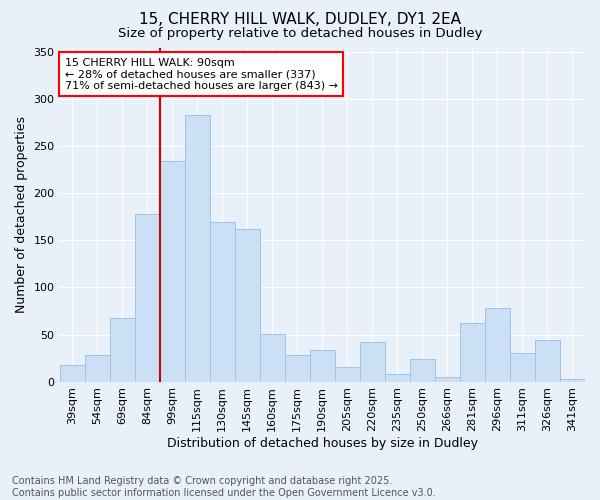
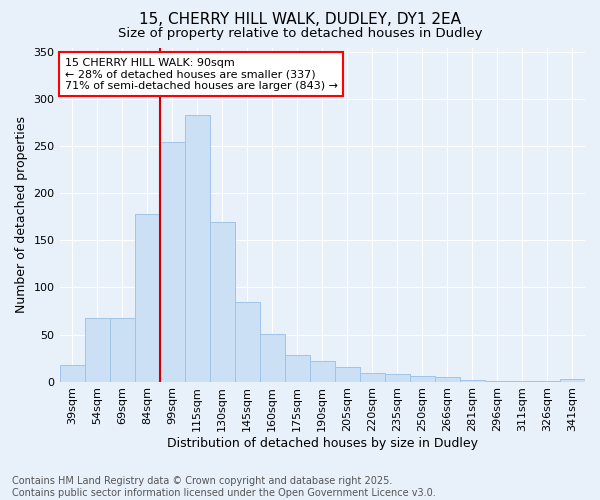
54sqm: 28 -> 68
99sqm: 234 -> 255
145sqm: 162 -> 85
190sqm: 34 -> 22
220sqm: 42 -> 9
250sqm: 24 -> 6
281sqm: 62 -> 2
296sqm: 78 -> 1
311sqm: 30 -> 1
326sqm: 44 -> 1
